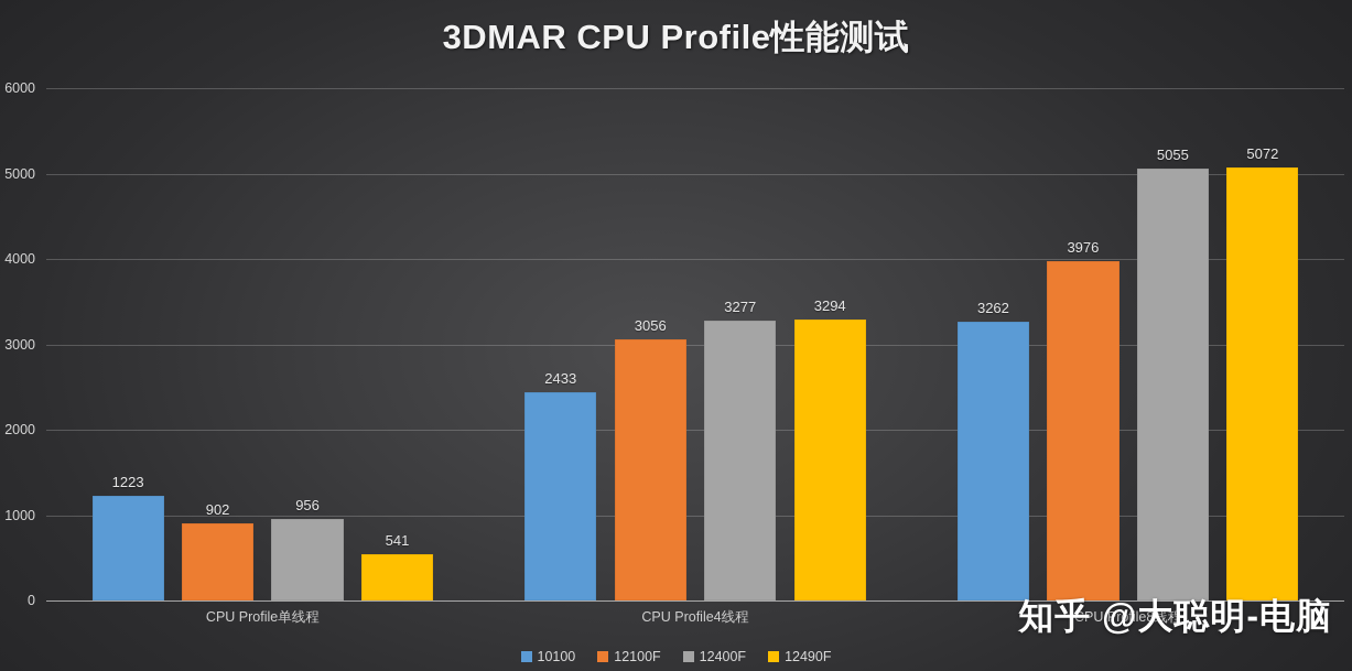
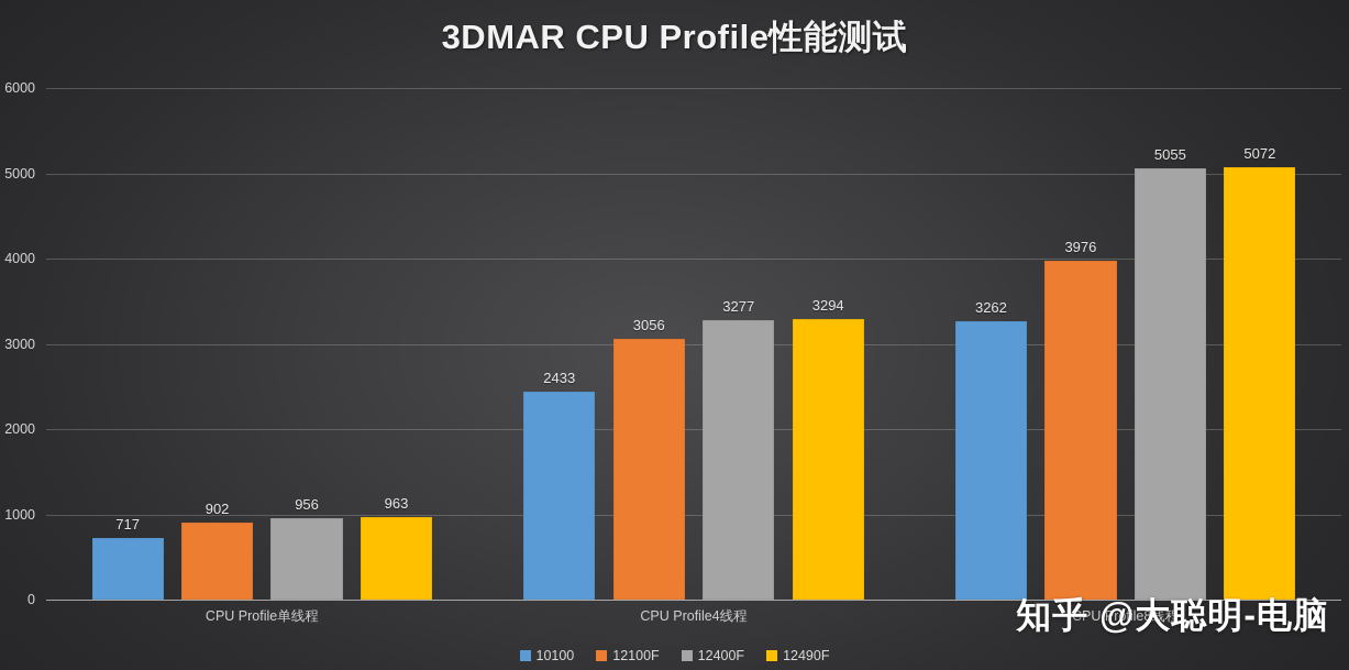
10100/CPU Profile单线程: 1223 -> 717
12490F/CPU Profile单线程: 541 -> 963
